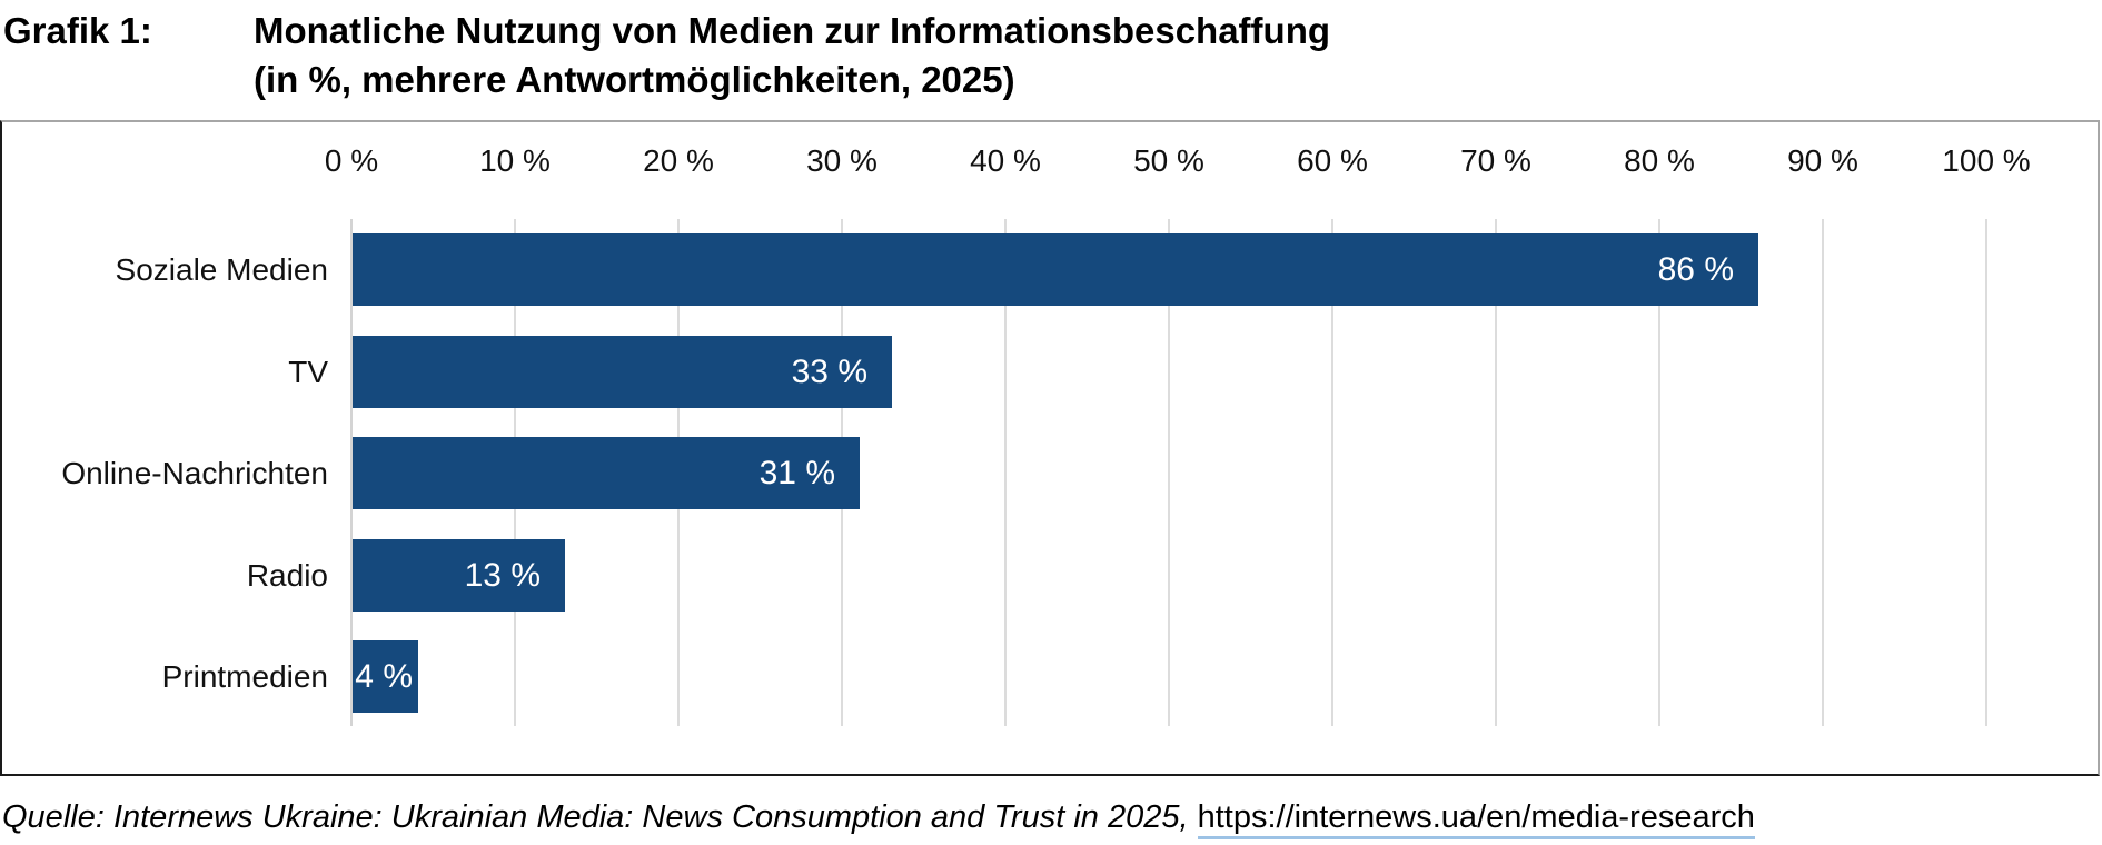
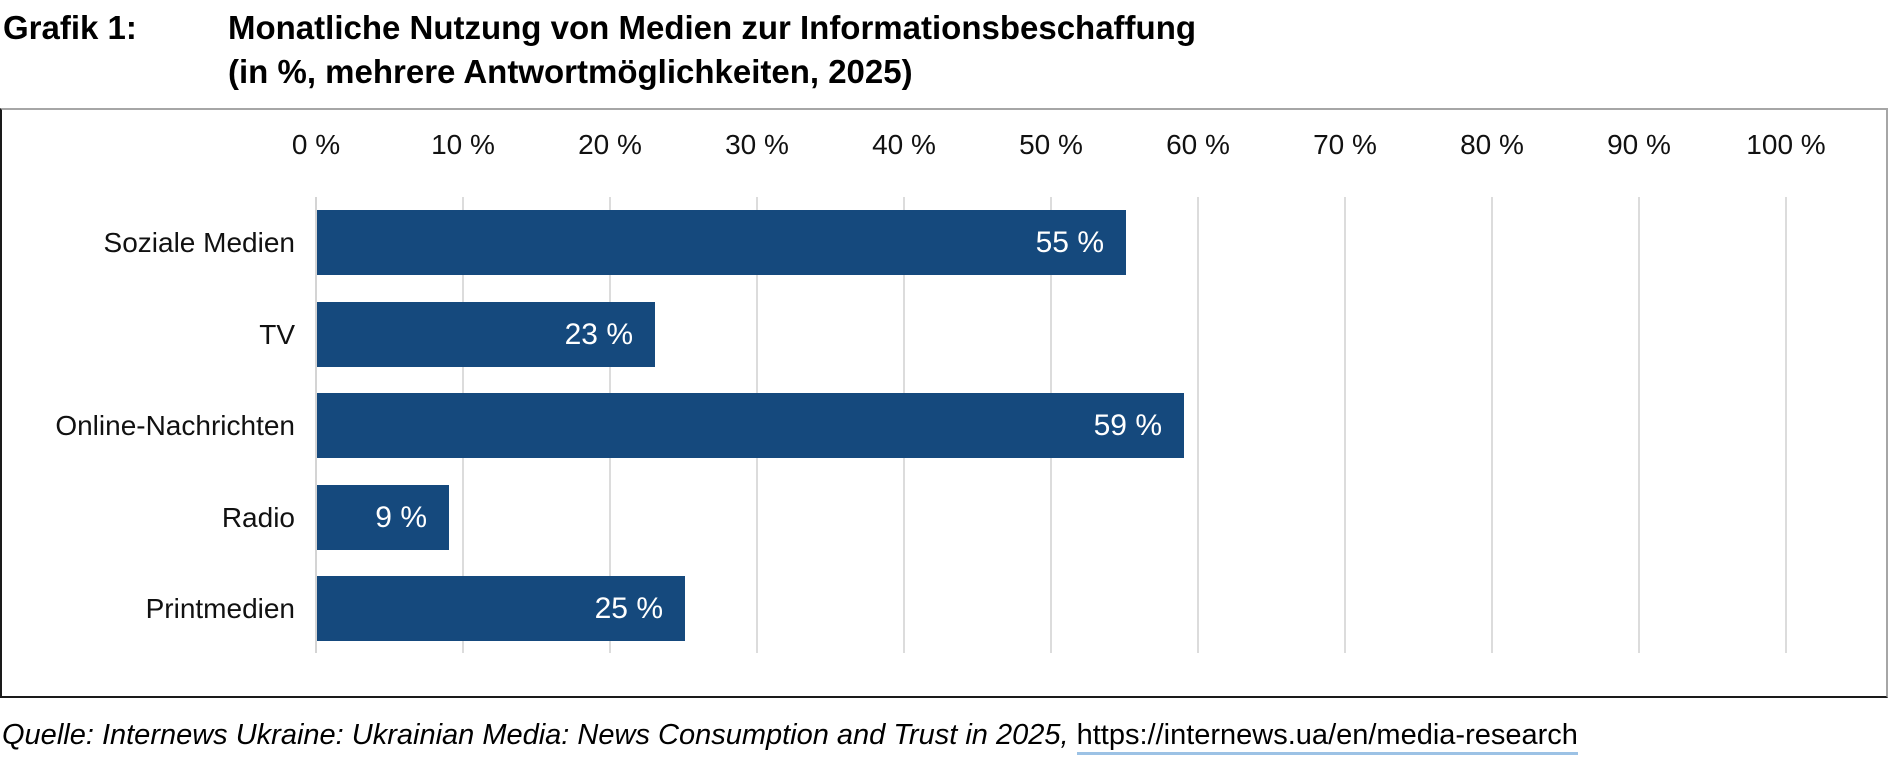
Soziale Medien: 86 -> 55
TV: 33 -> 23
Online-Nachrichten: 31 -> 59
Radio: 13 -> 9
Printmedien: 4 -> 25
